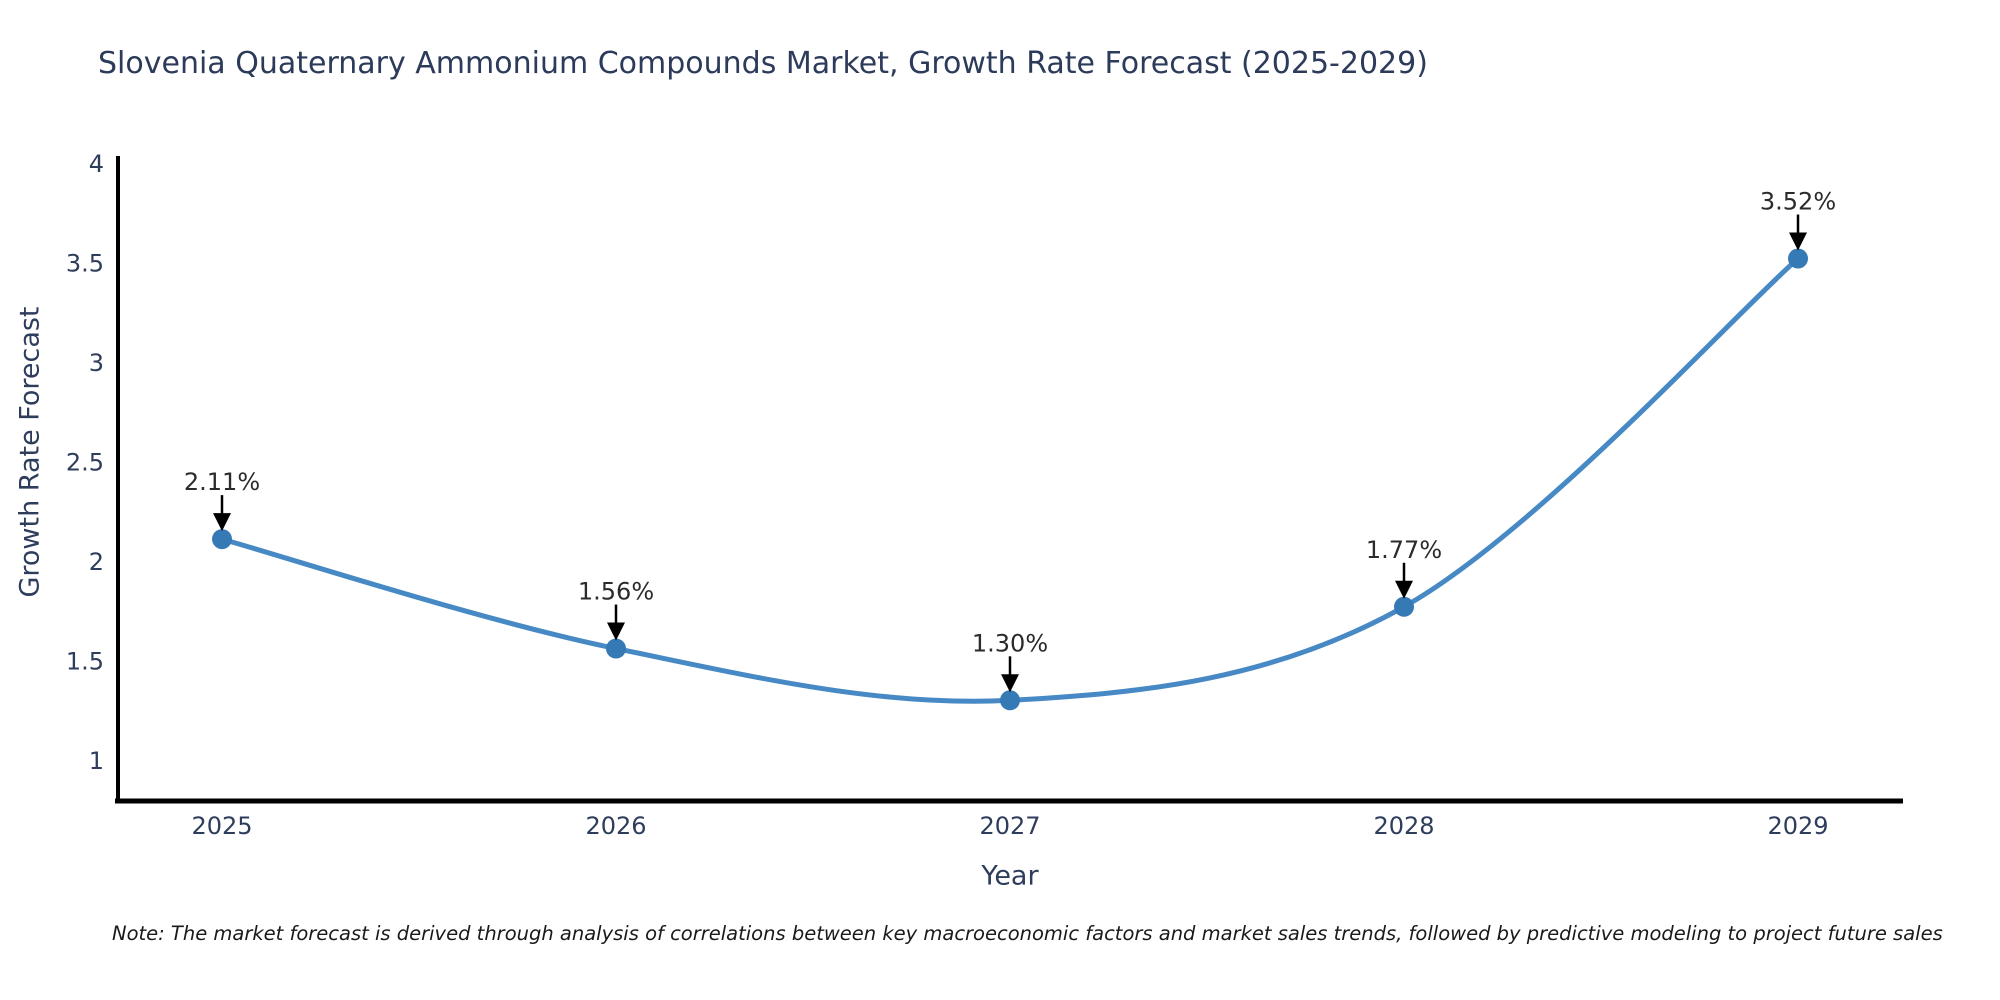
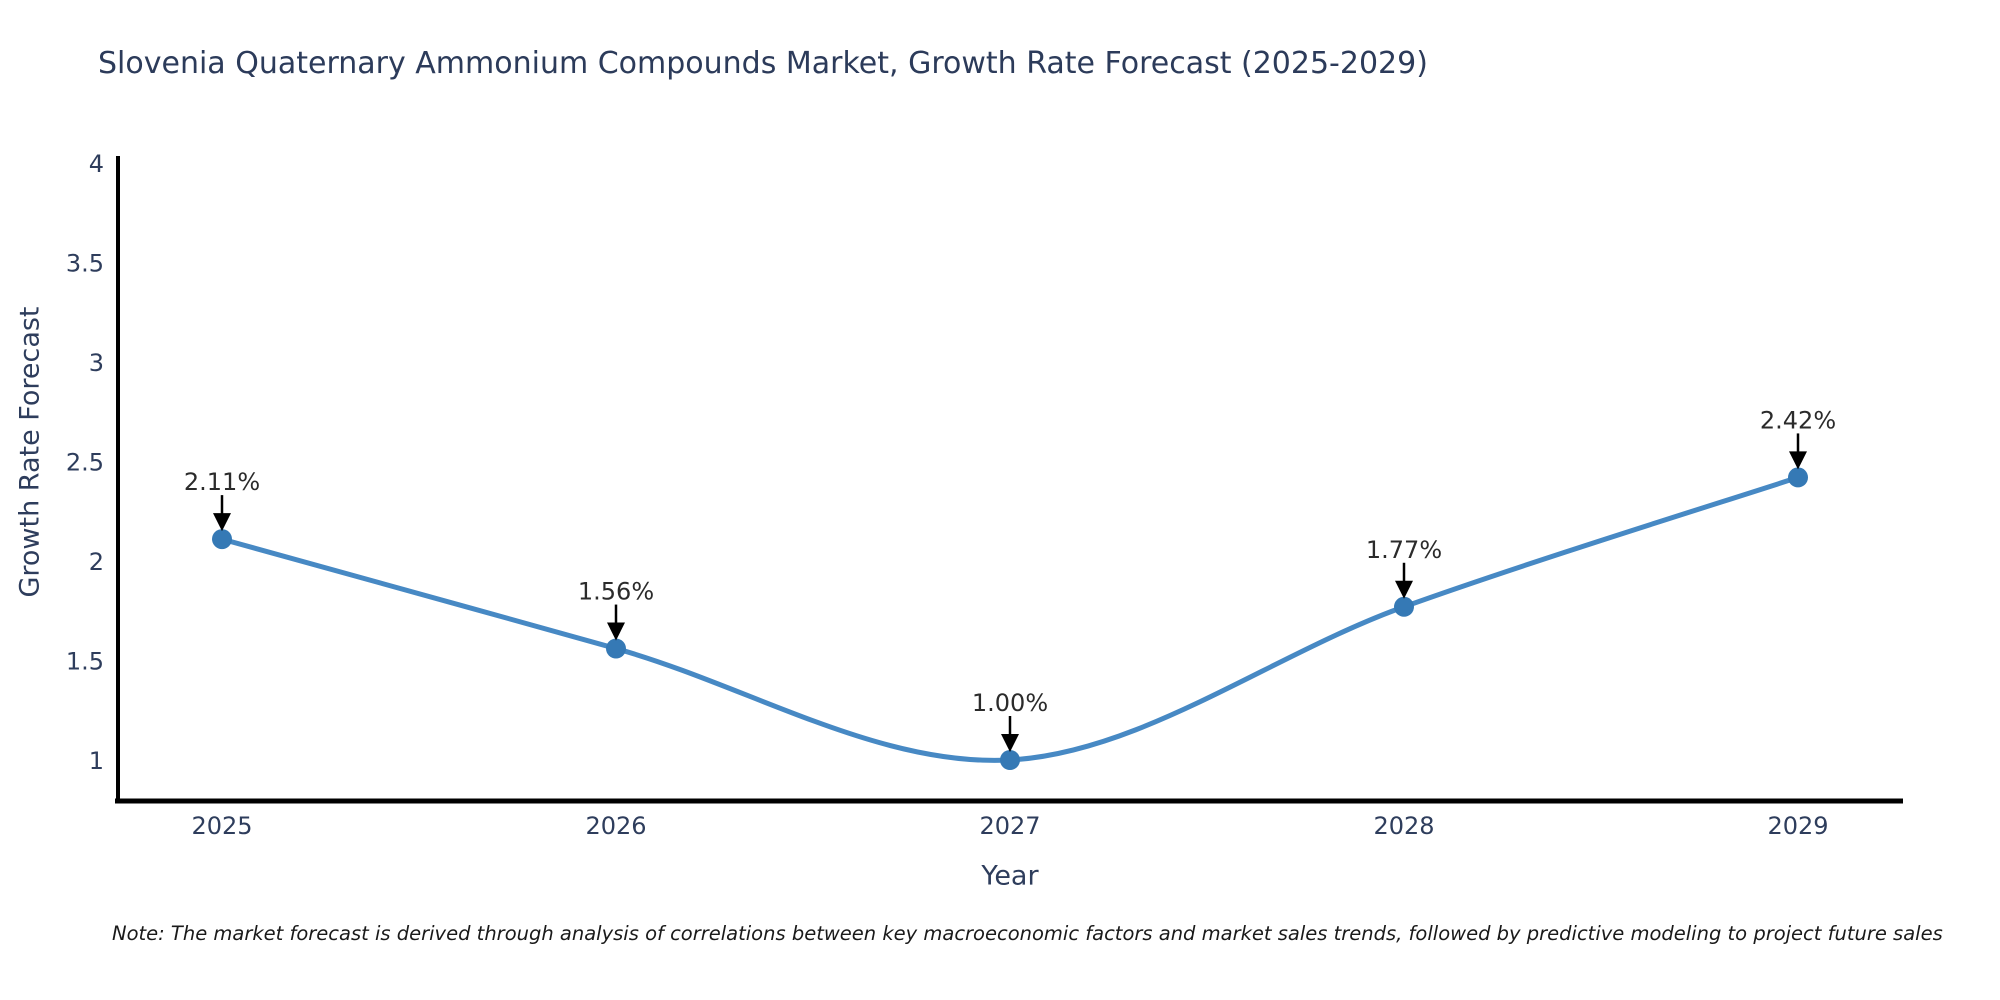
2027: 1.30% -> 1.00%
2029: 3.52% -> 2.42%
